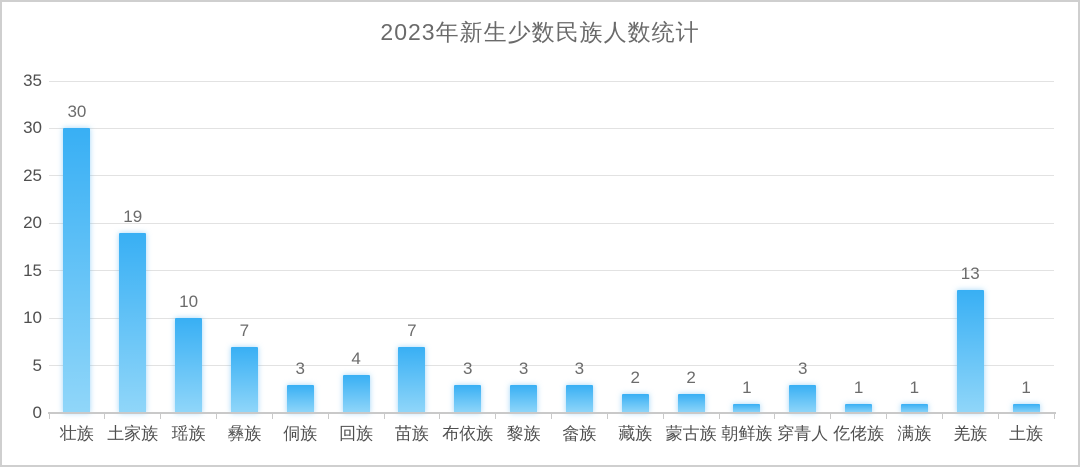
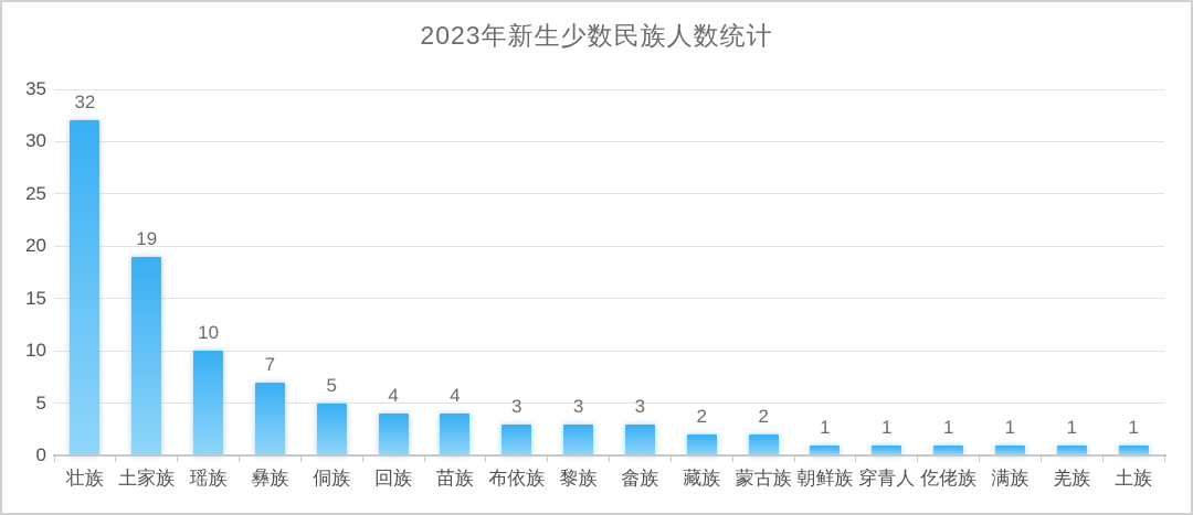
壮族: 30 -> 32
侗族: 3 -> 5
苗族: 7 -> 4
穿青人: 3 -> 1
羌族: 13 -> 1
